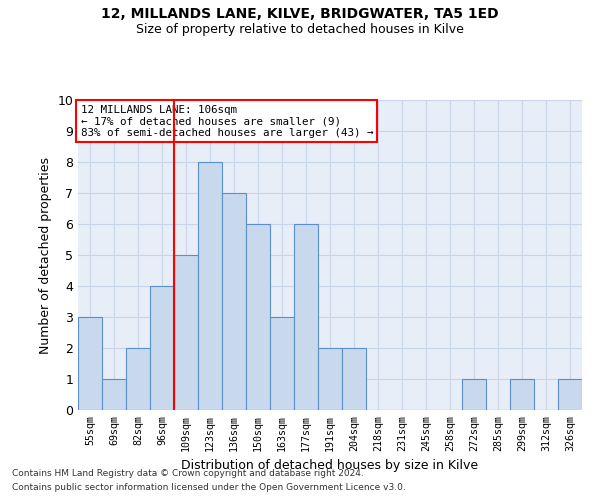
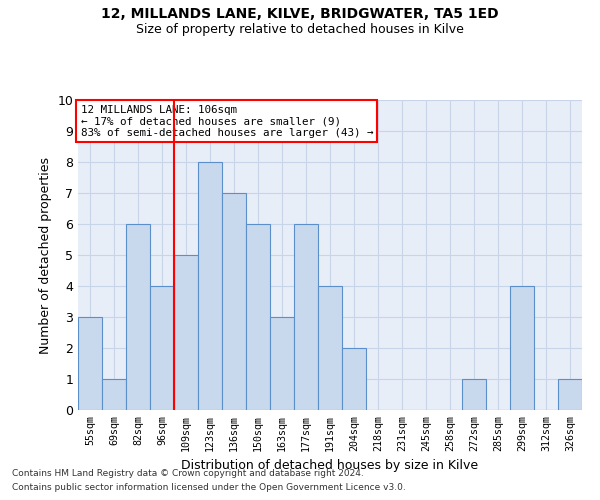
82sqm: 2 -> 6
191sqm: 2 -> 4
299sqm: 1 -> 4
